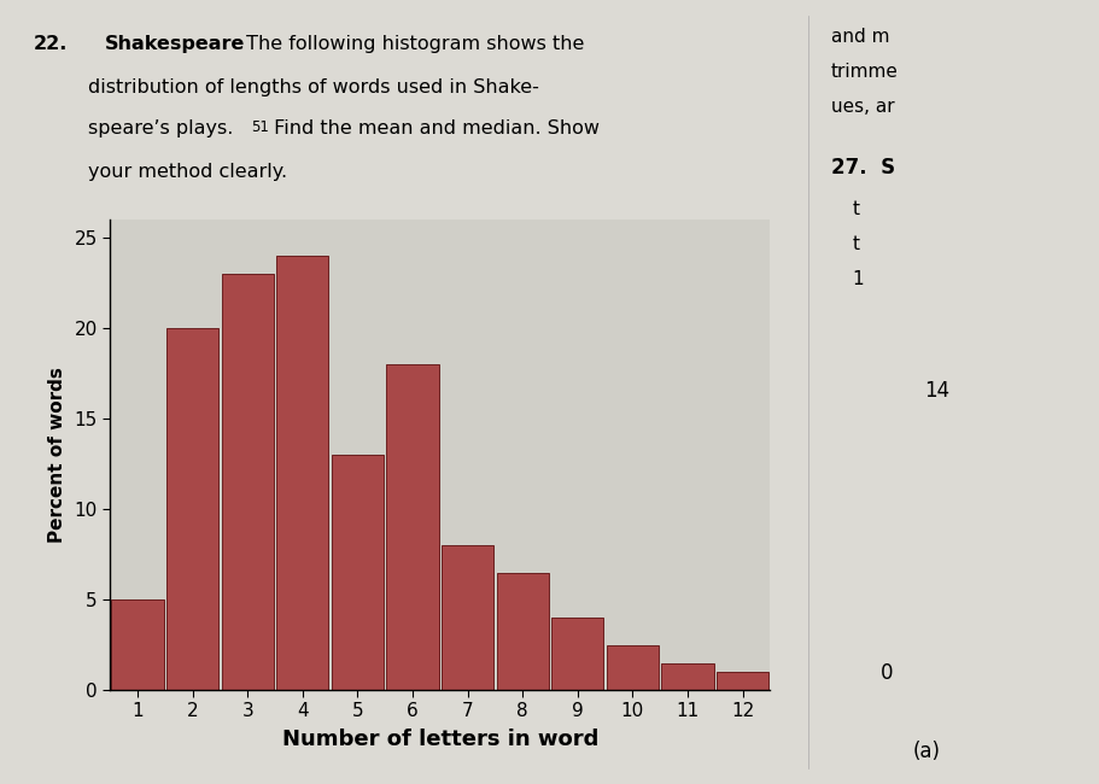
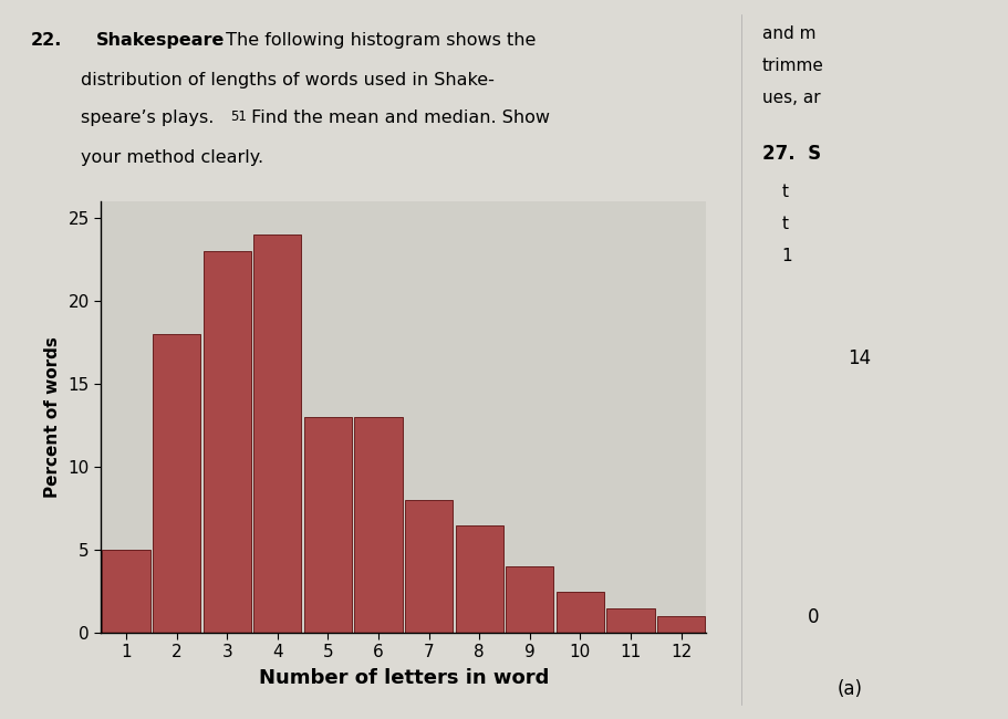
2: 20.0 -> 18.0
6: 18.0 -> 13.0
